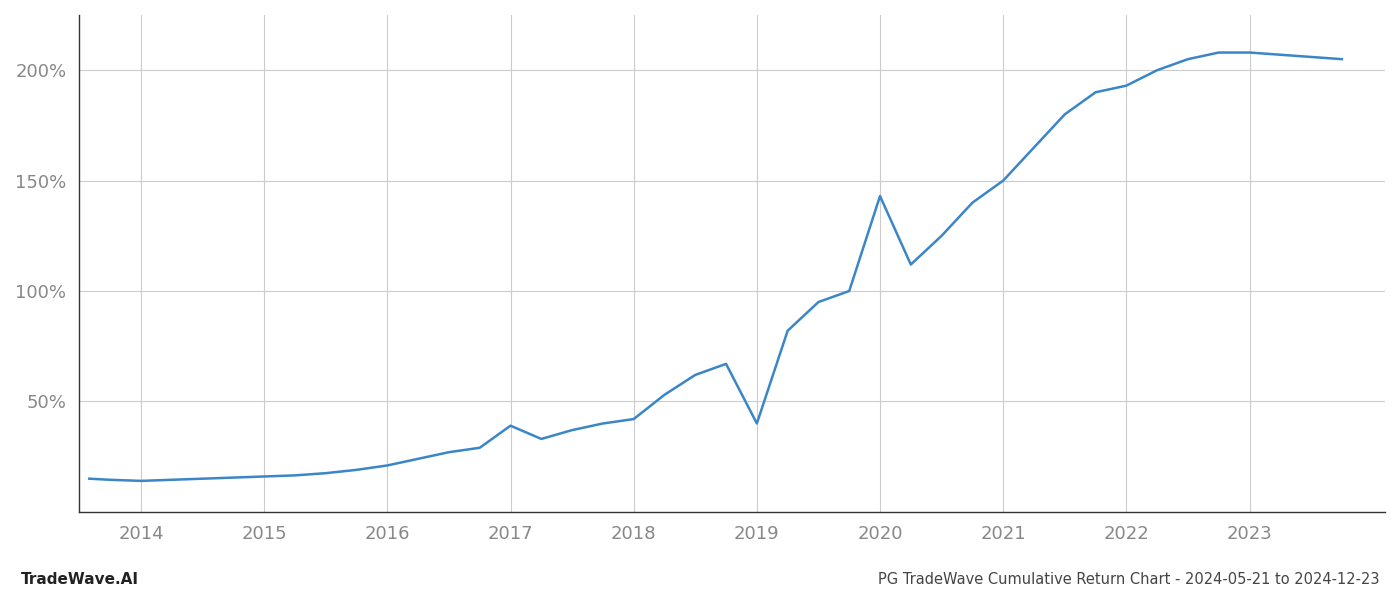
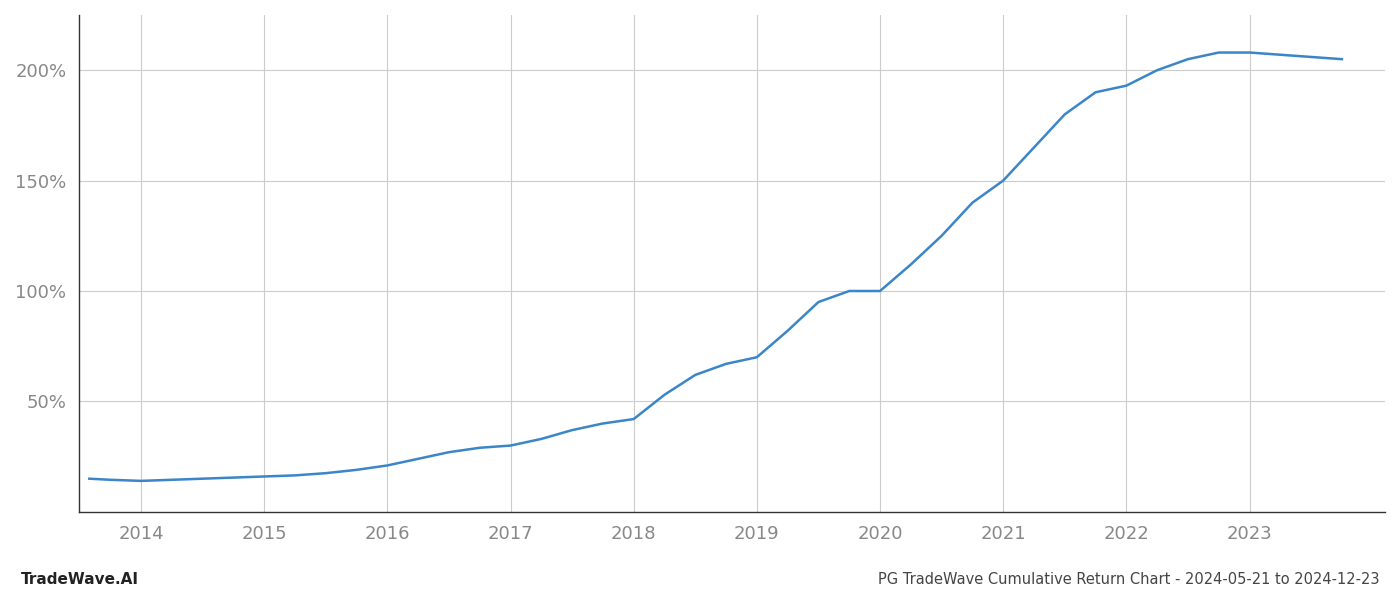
2017: 39.0% -> 30.0%
2019: 40.0% -> 70.0%
2020: 143.0% -> 100.0%
